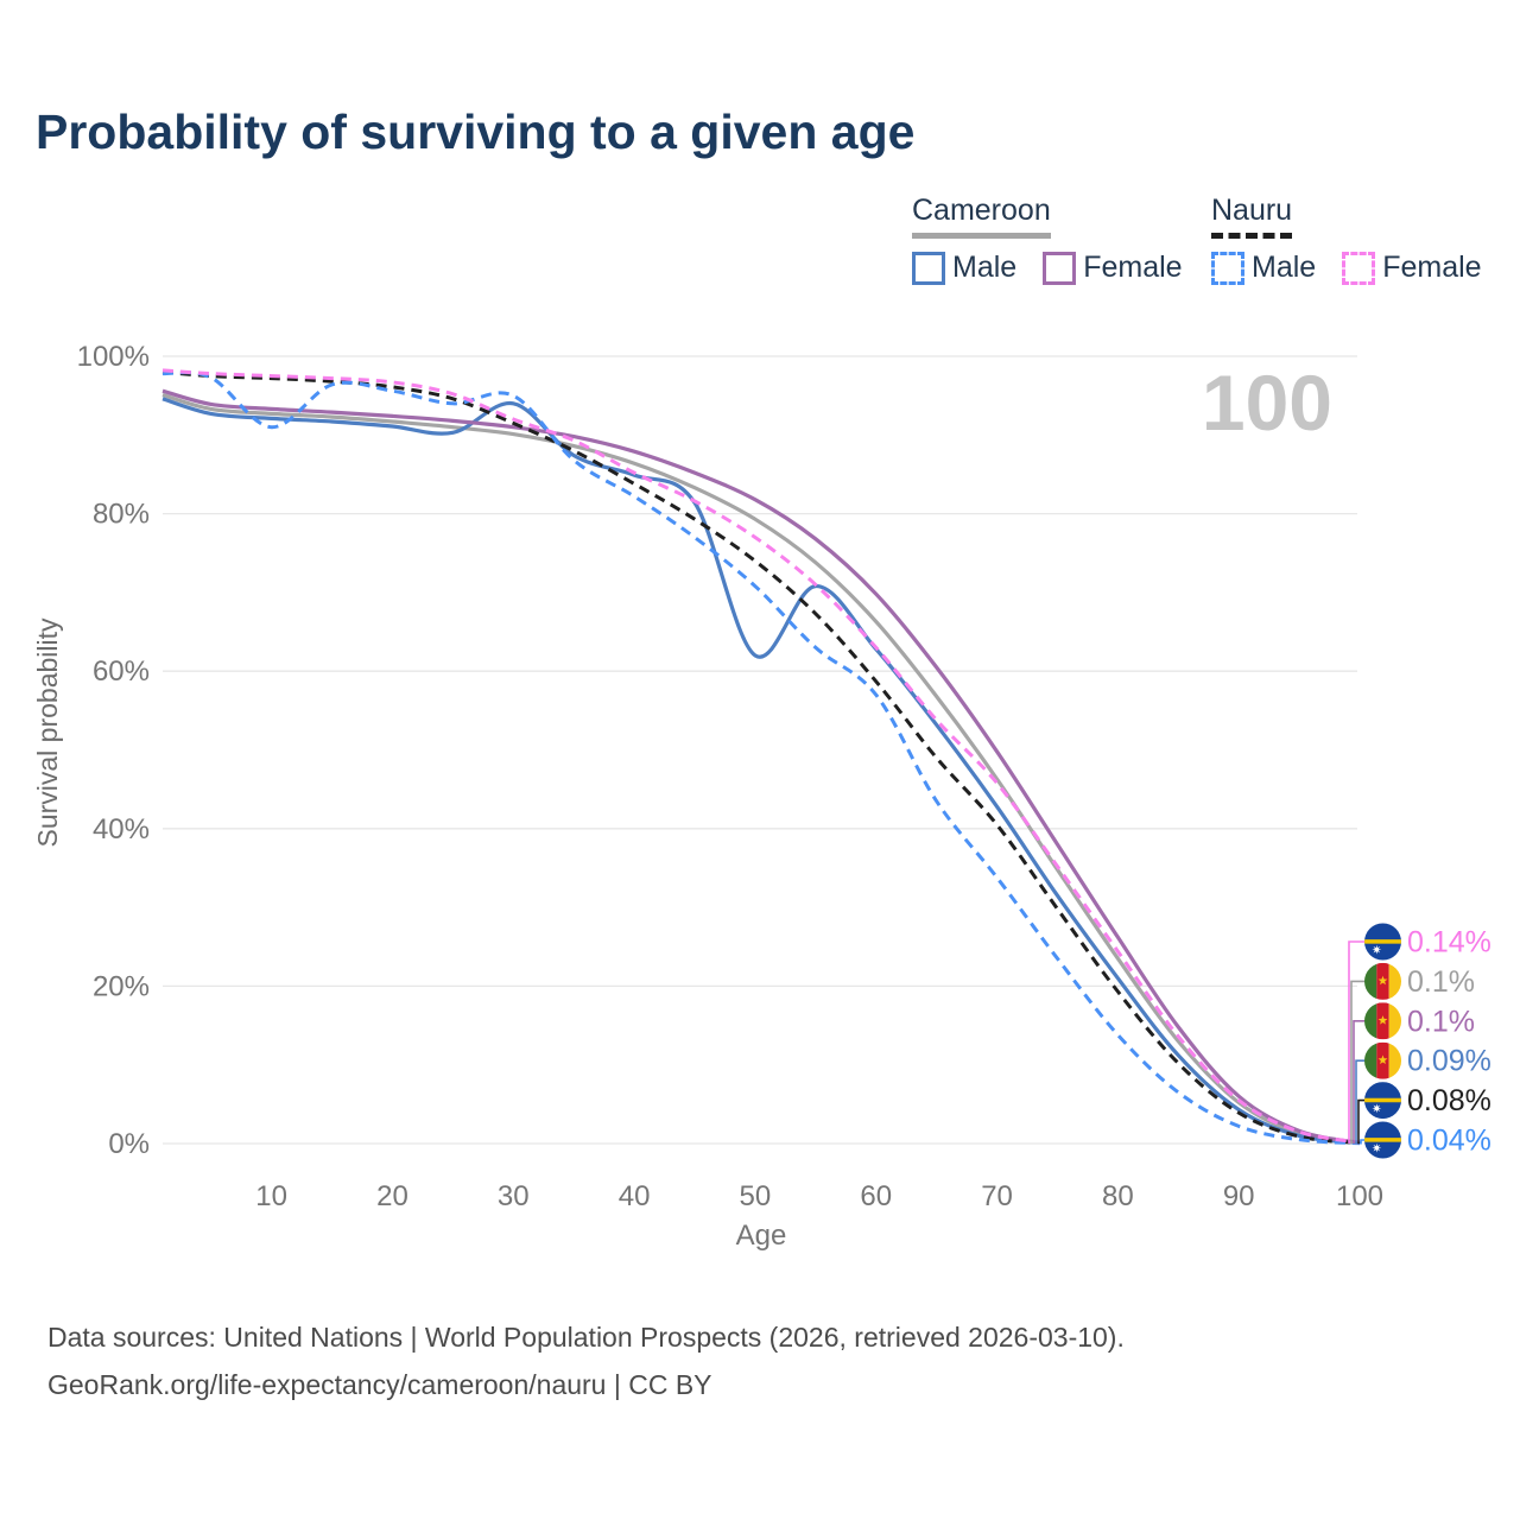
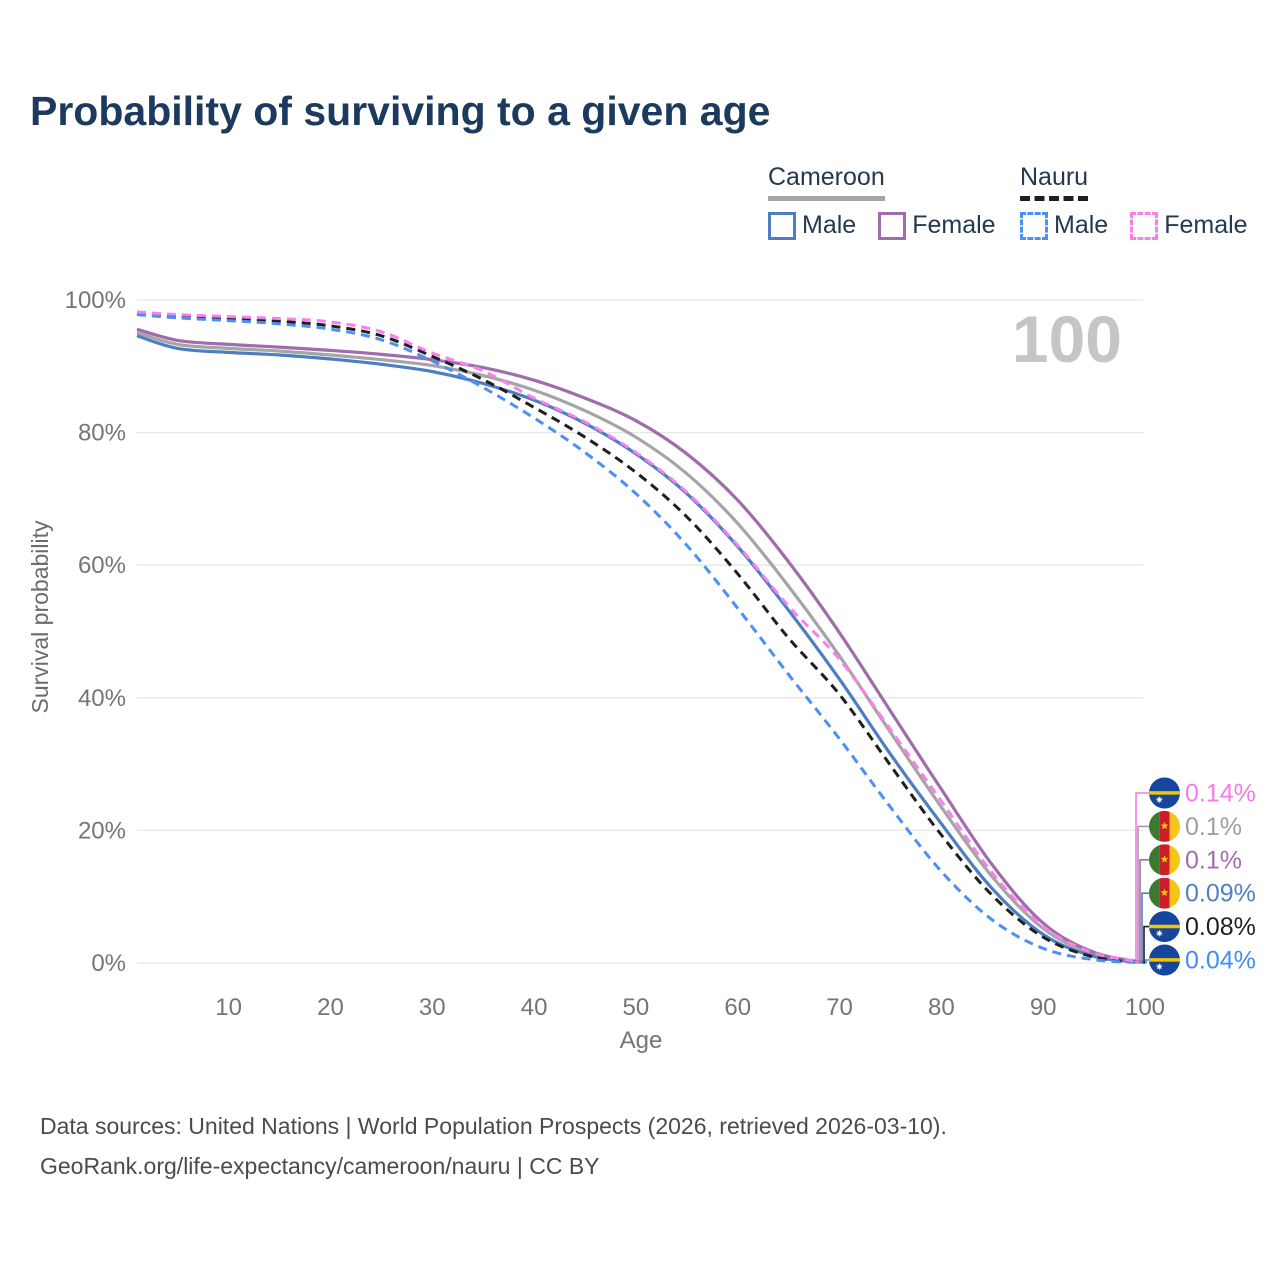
Nauru Male/10: 91% -> 97%
Cameroon Male/30: 94% -> 89%
Nauru Male/30: 95% -> 91%
Cameroon Male/50: 62% -> 77%
Nauru Male/60: 57% -> 54%
